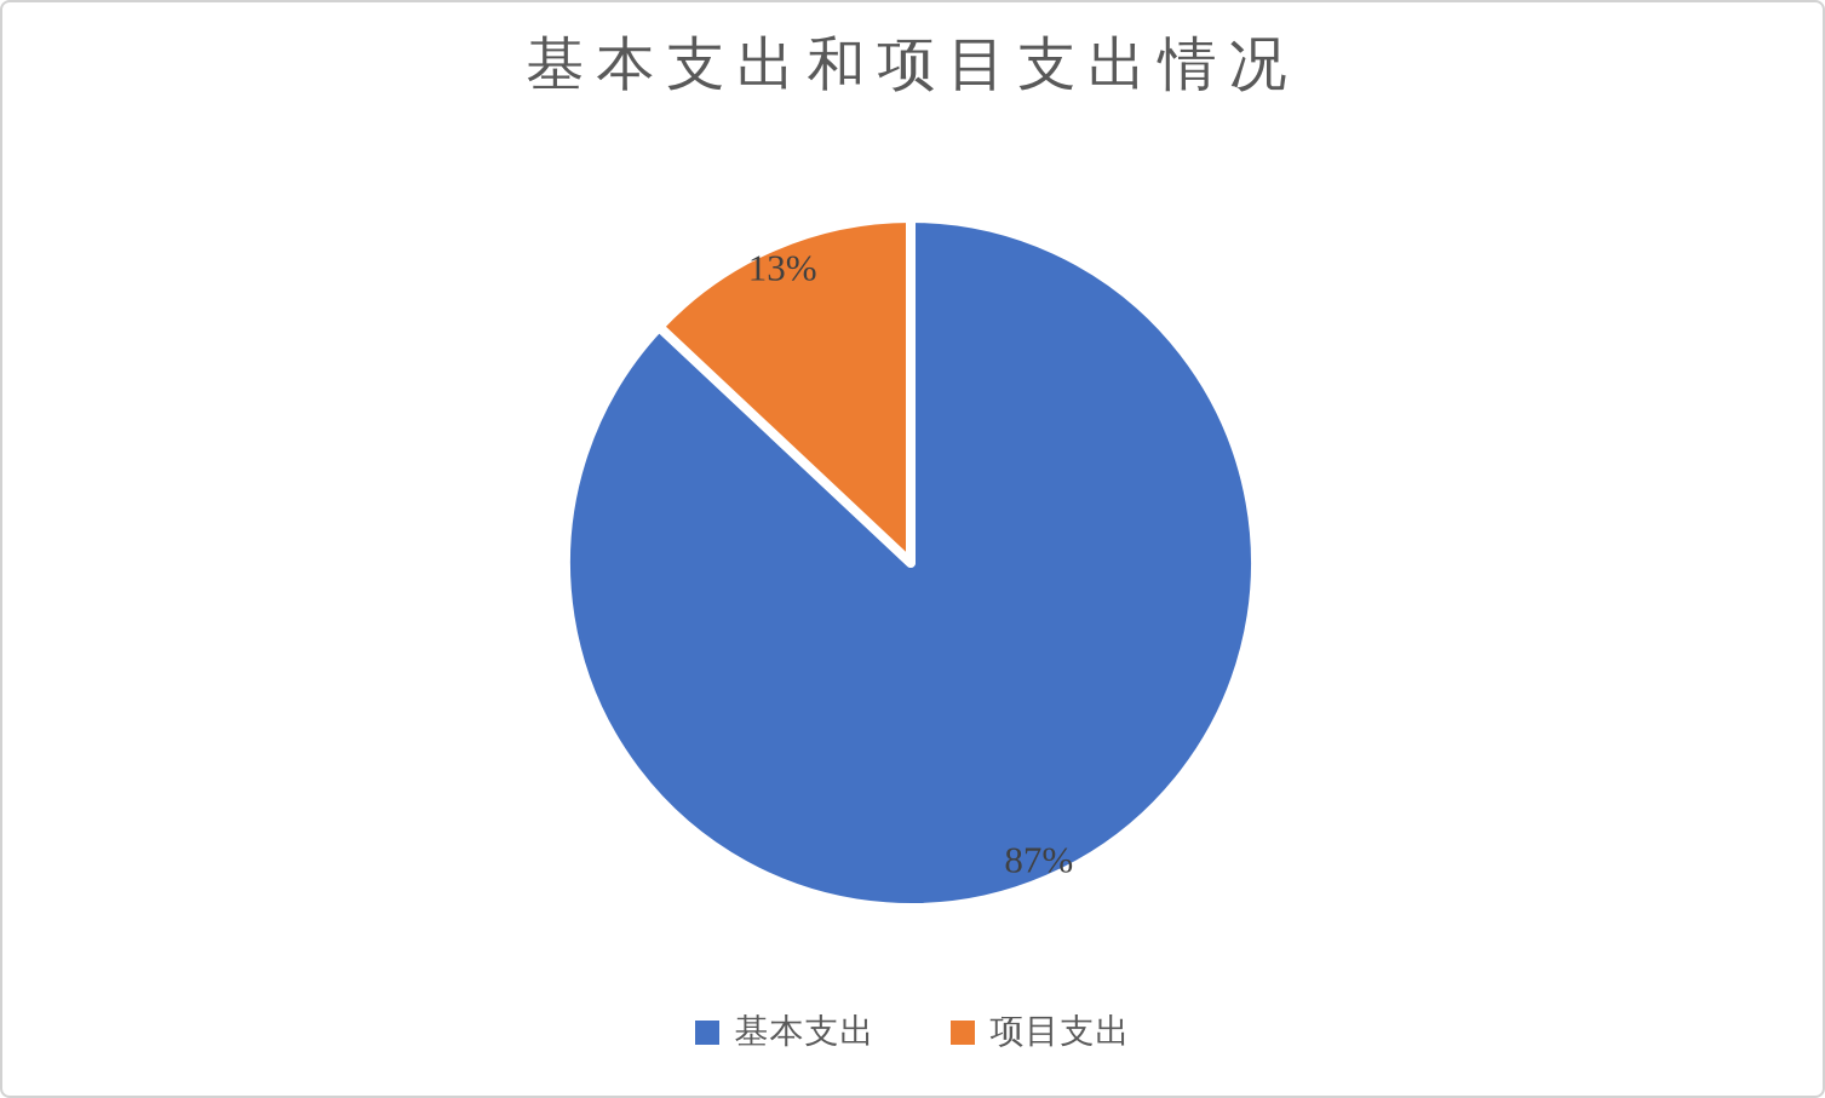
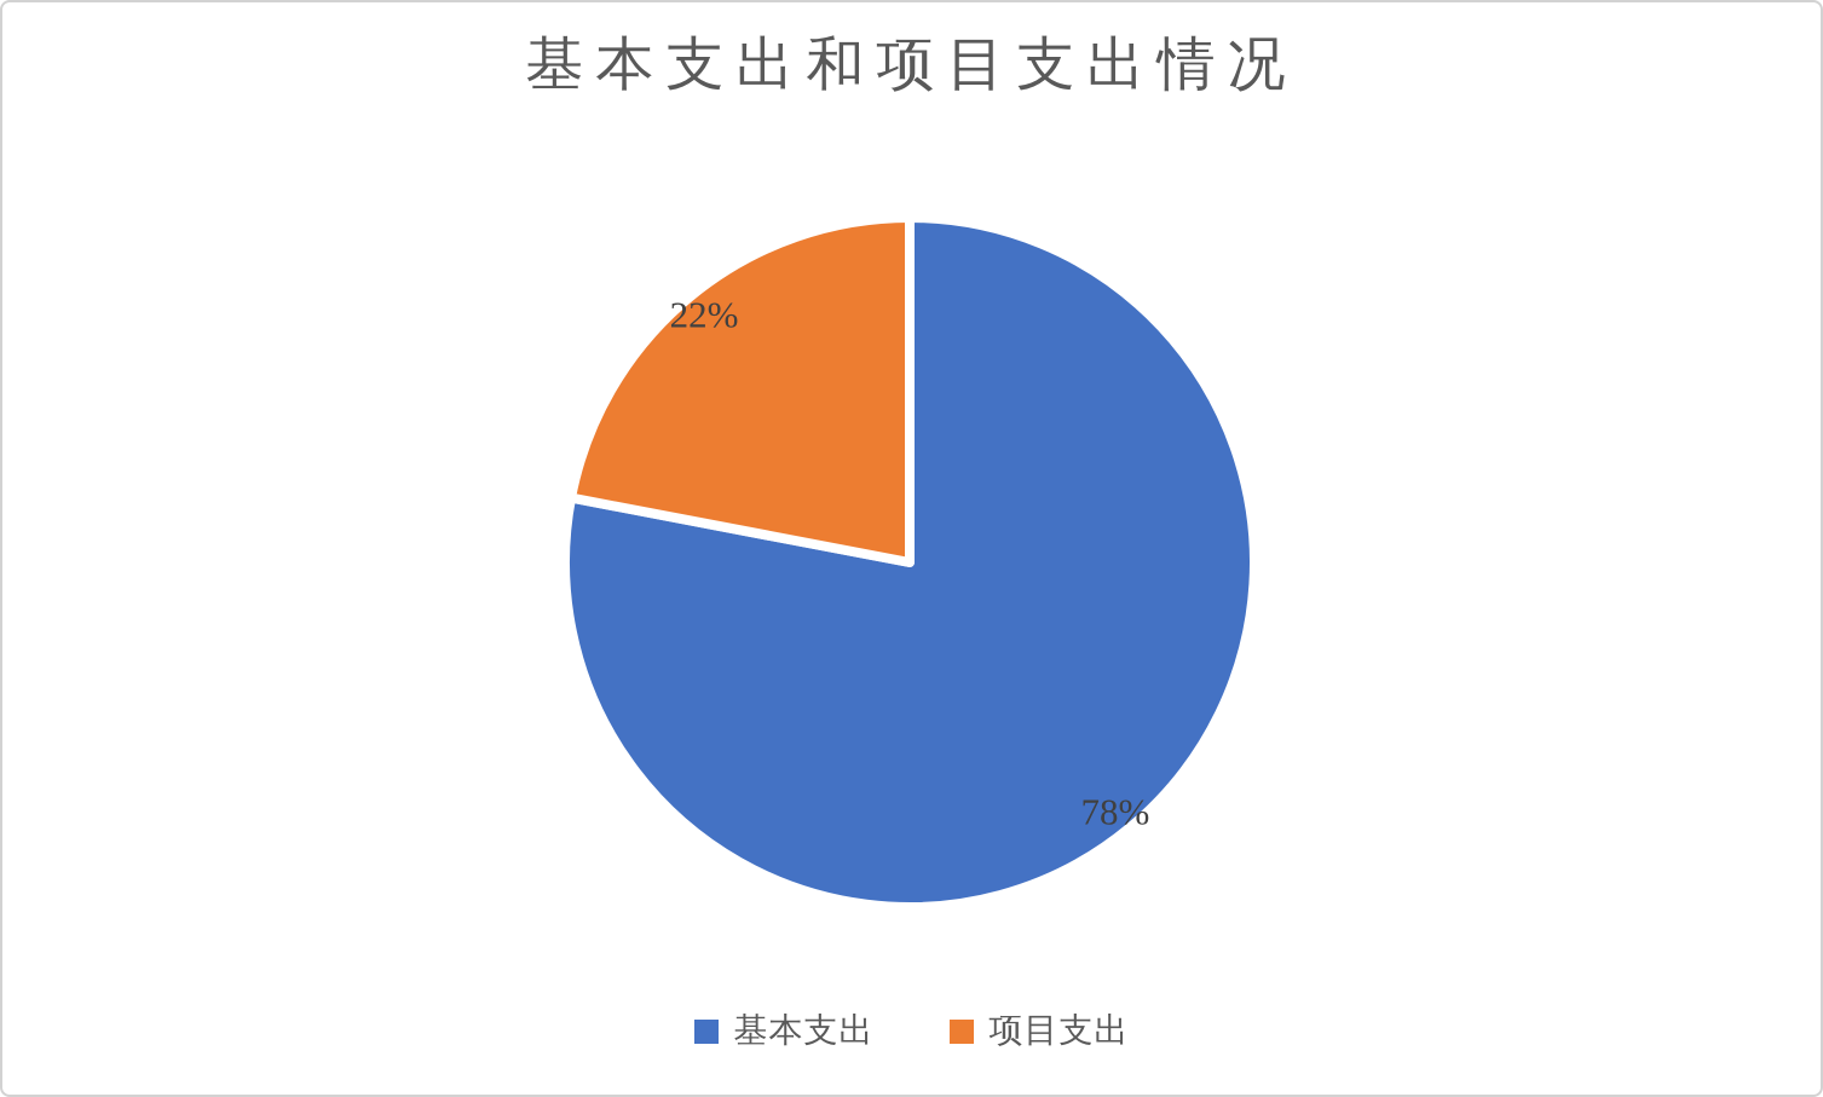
基本支出: 87% -> 78%
项目支出: 13% -> 22%
